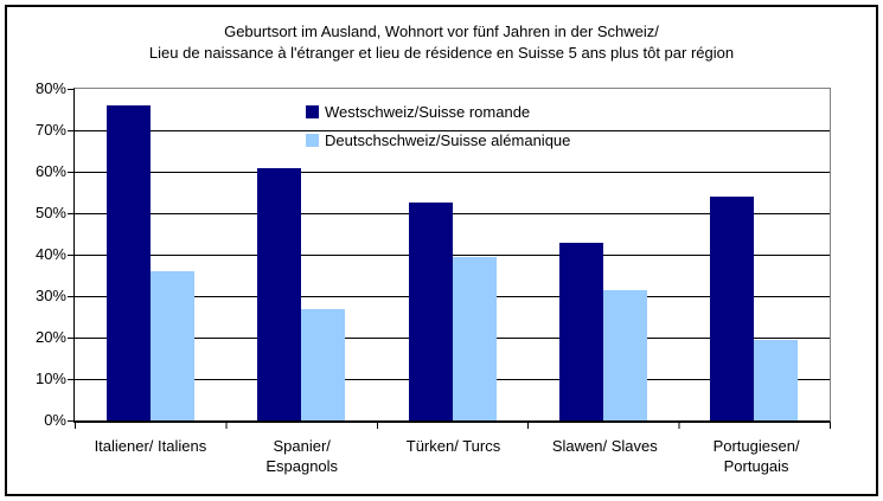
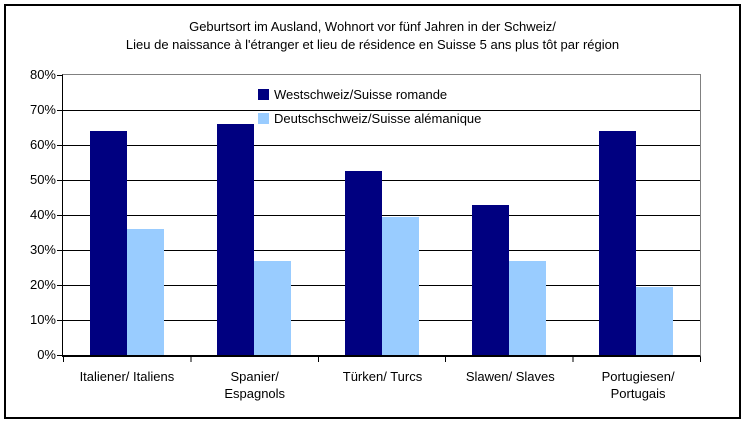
Westschweiz/Suisse romande/Italiener/ Italiens: 76% -> 64%
Westschweiz/Suisse romande/Spanier/ Espagnols: 61% -> 66%
Deutschschweiz/Suisse alémanique/Slawen/ Slaves: 32% -> 27%
Westschweiz/Suisse romande/Portugiesen/ Portugais: 54% -> 64%
